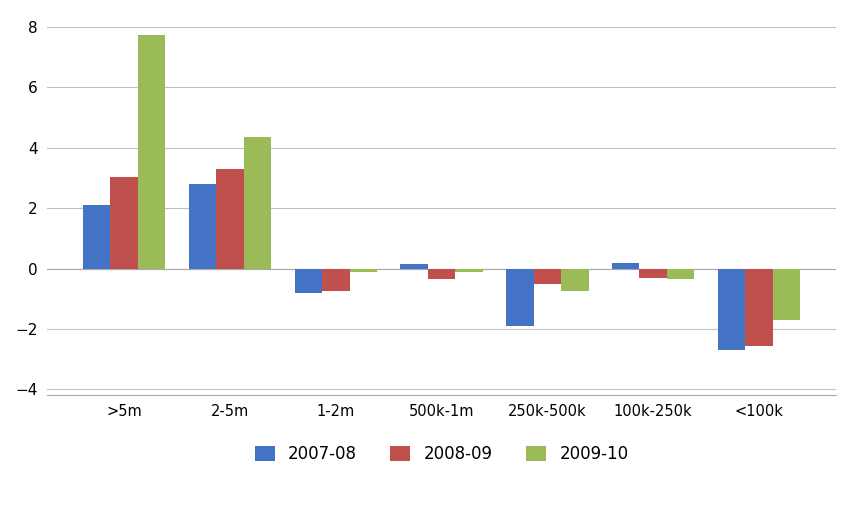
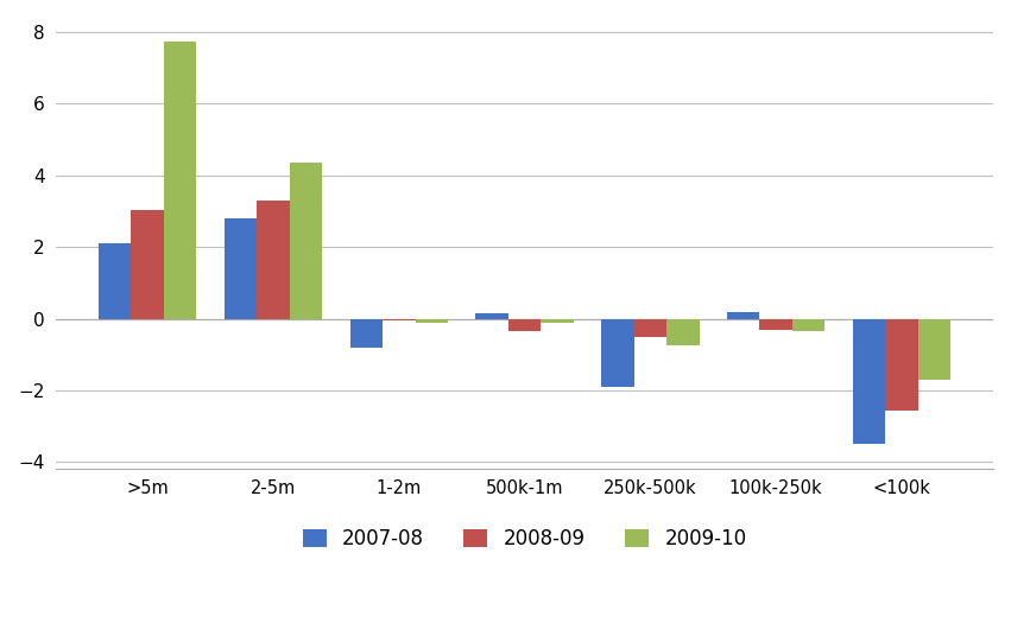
2008-09/1-2m: -0.75 -> -0.05
2007-08/<100k: -2.70 -> -3.50
